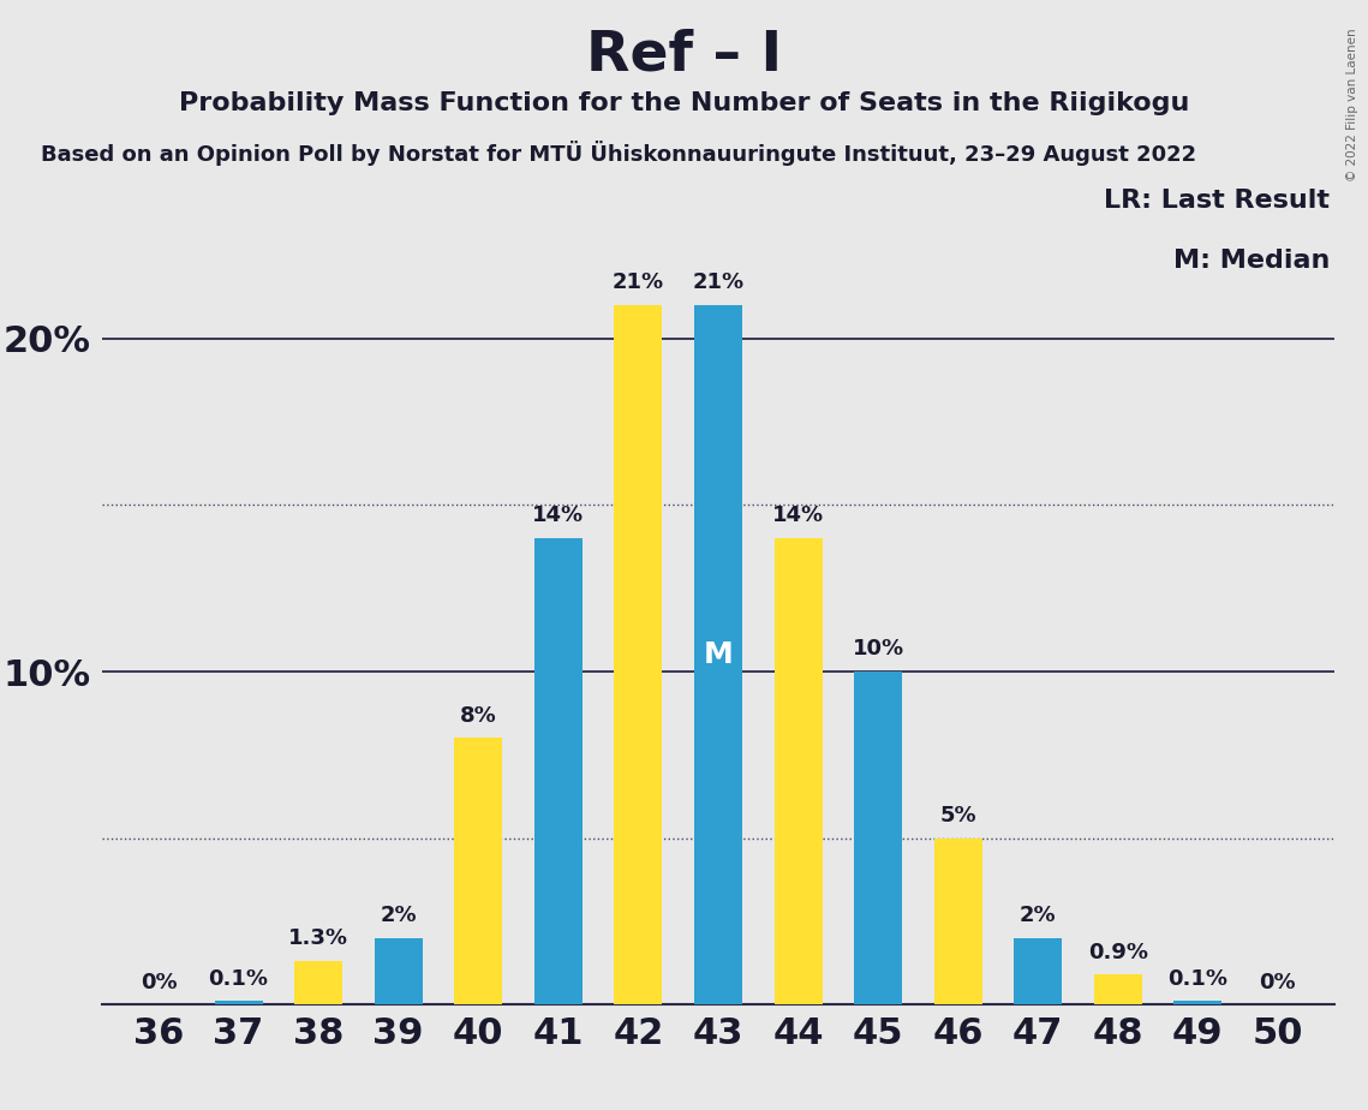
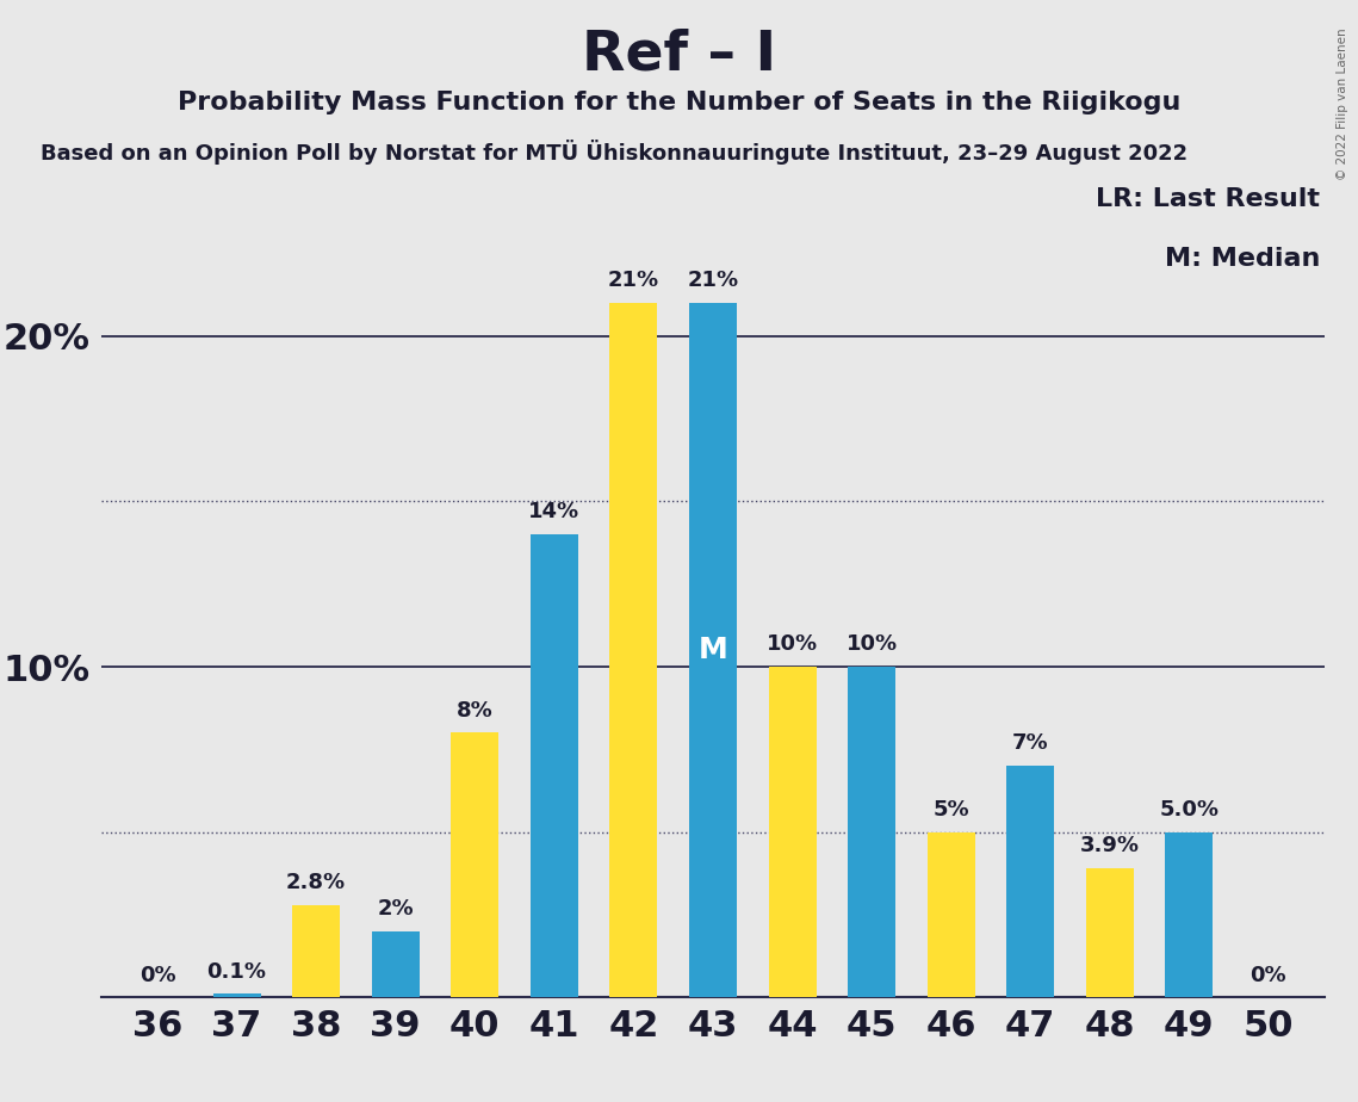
38: 1.3% -> 2.8%
44: 14% -> 10%
47: 2% -> 7%
48: 0.9% -> 3.9%
49: 0.1% -> 5.0%
